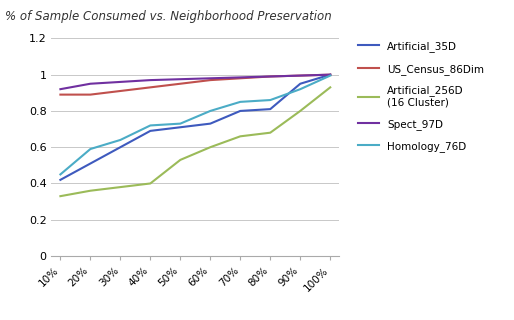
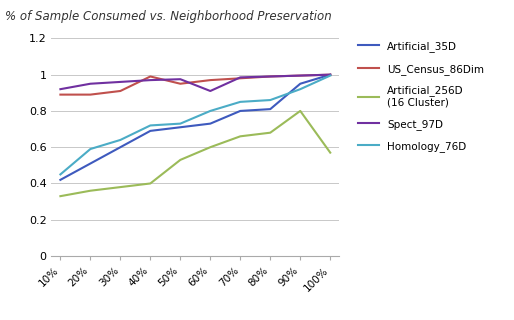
US_Census_86Dim/40%: 0.93 -> 0.99
Spect_97D/60%: 0.98 -> 0.91
Artificial_256D (16 Cluster)/100%: 0.93 -> 0.57
